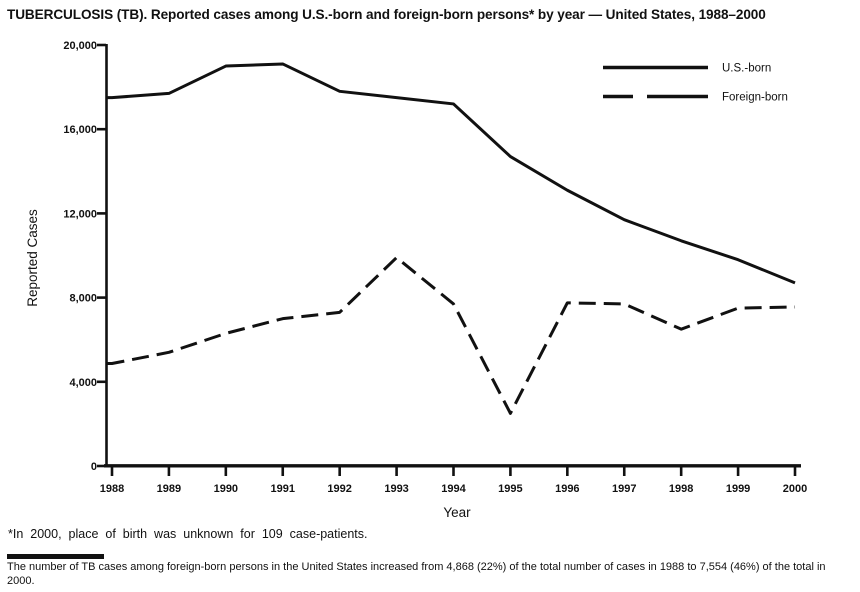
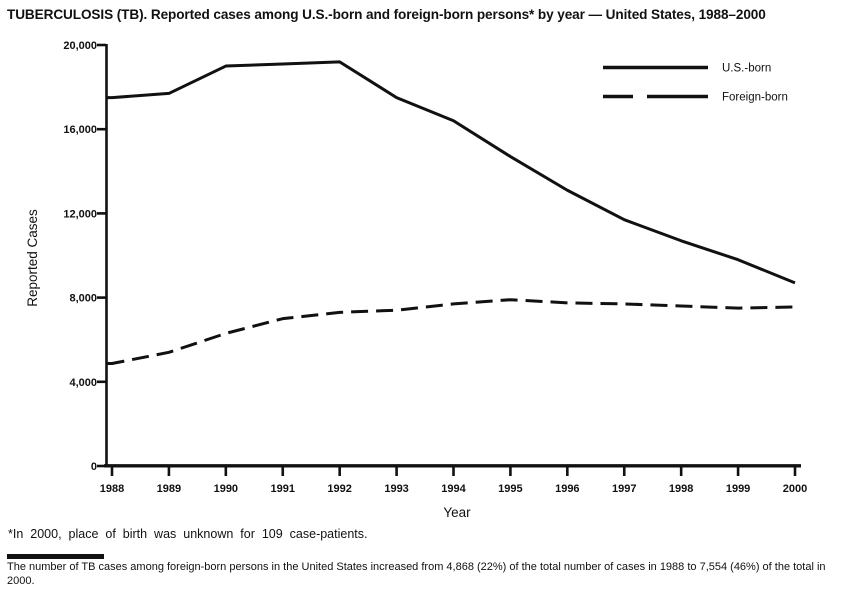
U.S.-born/1992: 17800 -> 19200
Foreign-born/1993: 9900 -> 7400
U.S.-born/1994: 17200 -> 16400
Foreign-born/1995: 2500 -> 7900
Foreign-born/1998: 6500 -> 7600
